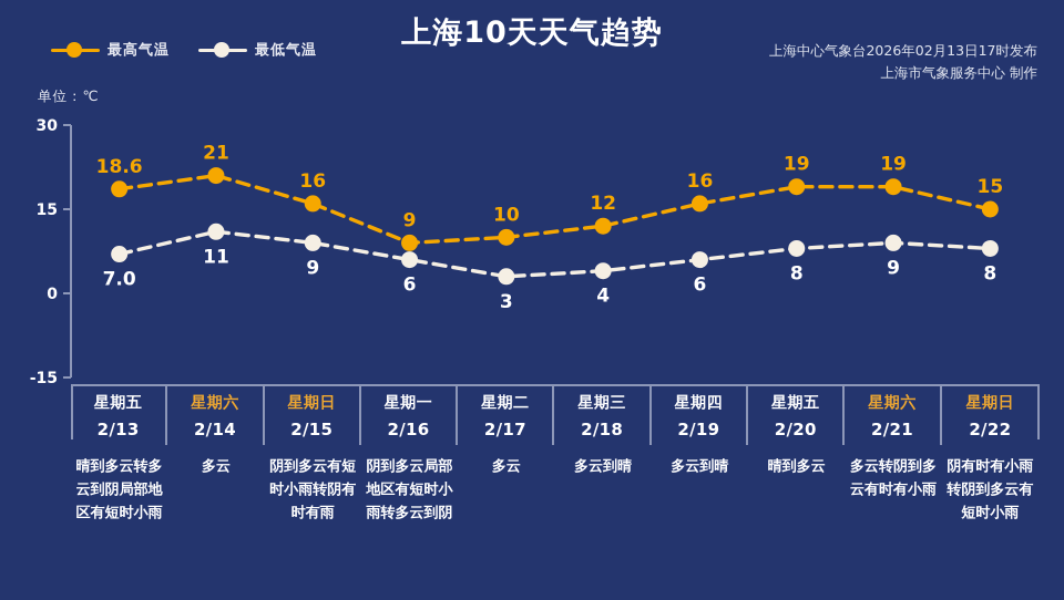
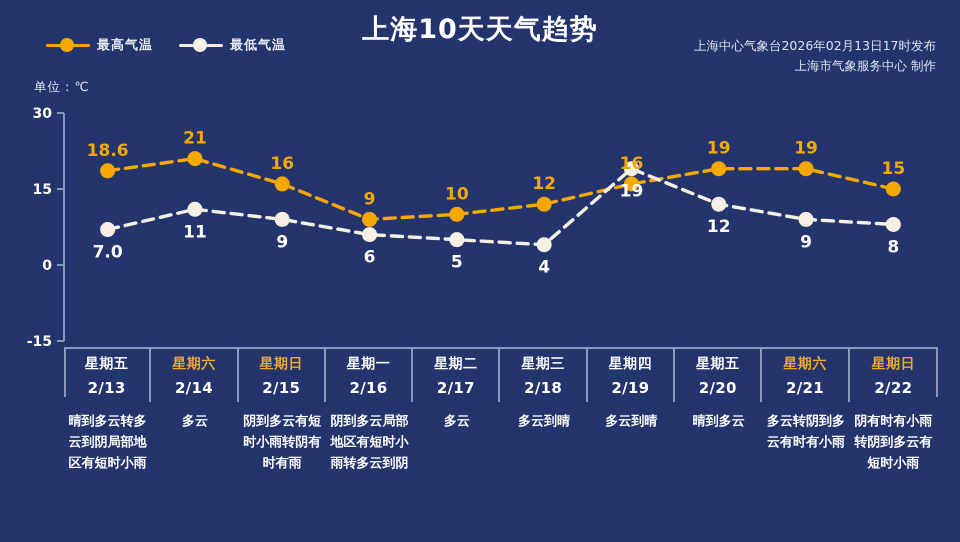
最低气温/2/17: 3 -> 5
最低气温/2/19: 6 -> 19
最低气温/2/20: 8 -> 12
